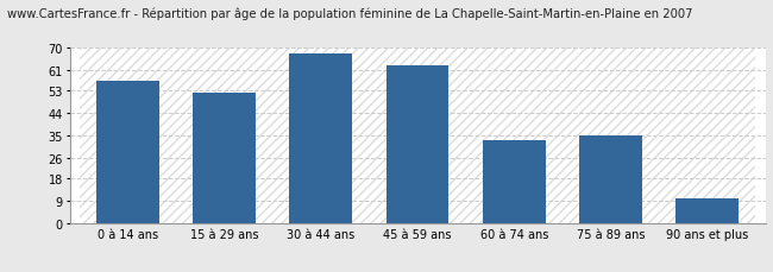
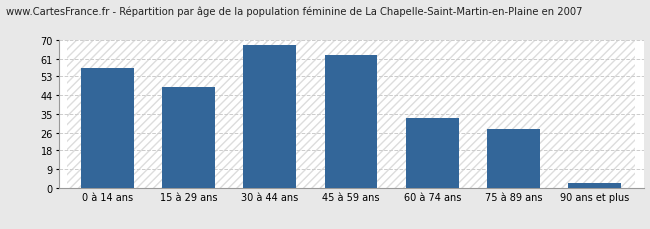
15 à 29 ans: 52 -> 48
75 à 89 ans: 35 -> 28
90 ans et plus: 10 -> 2
